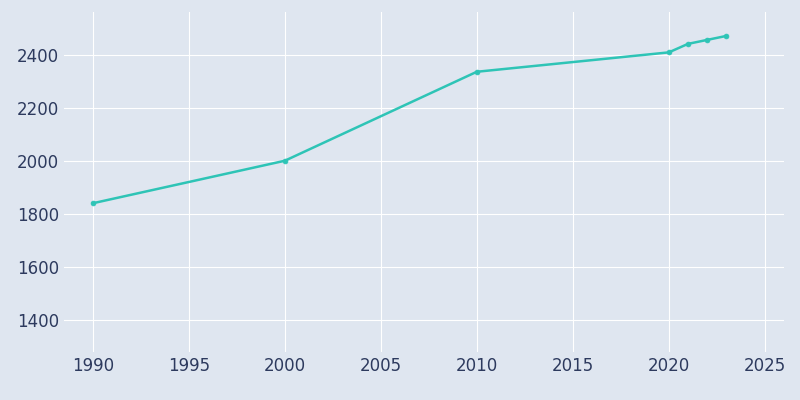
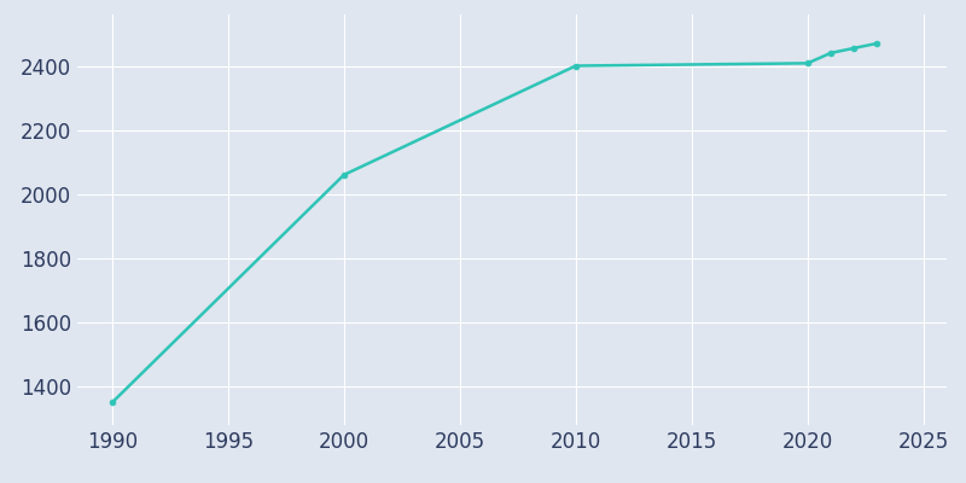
1990: 1840 -> 1350
2000: 2000 -> 2060
2010: 2335 -> 2400
